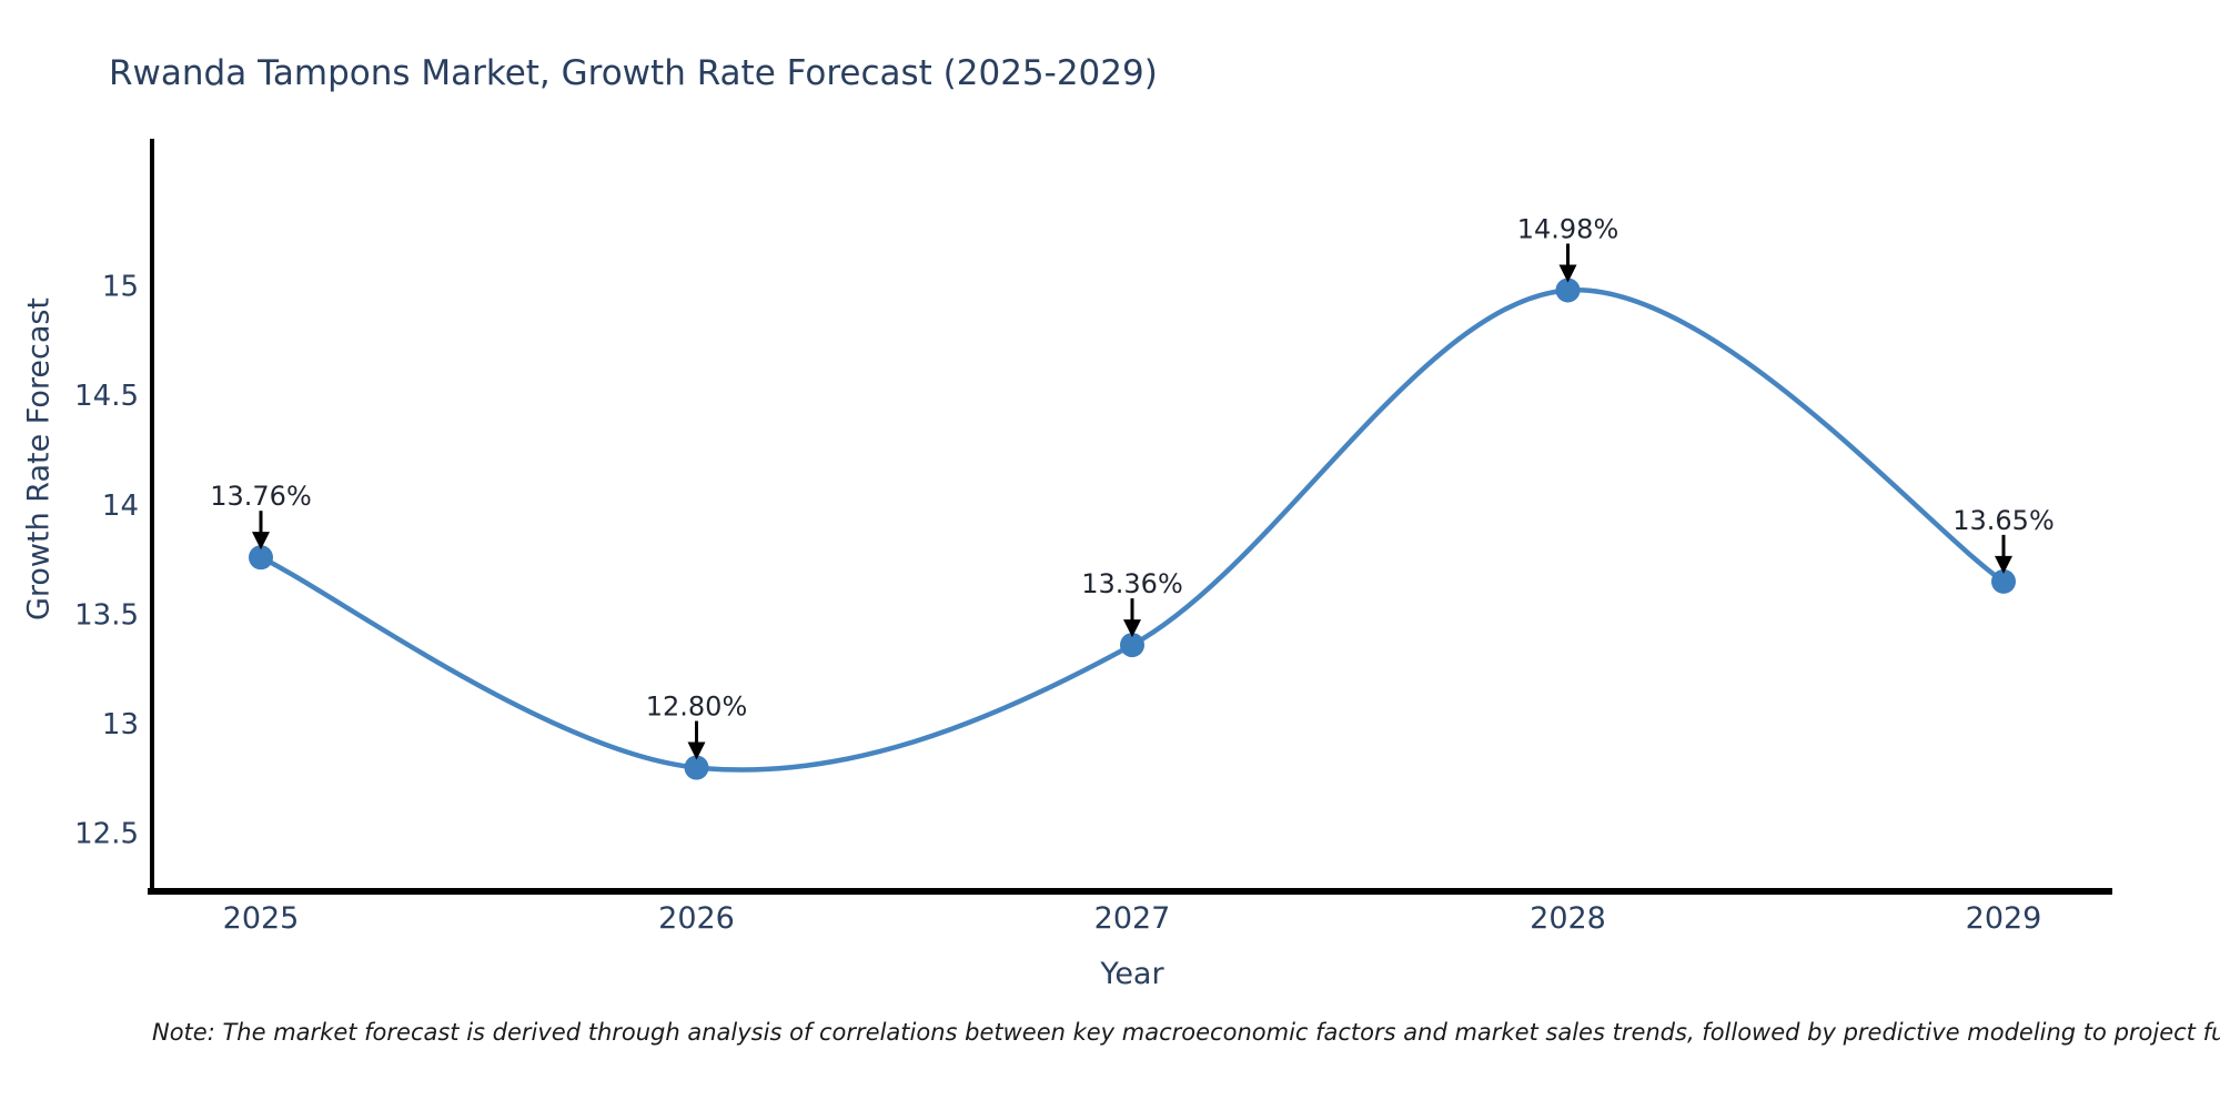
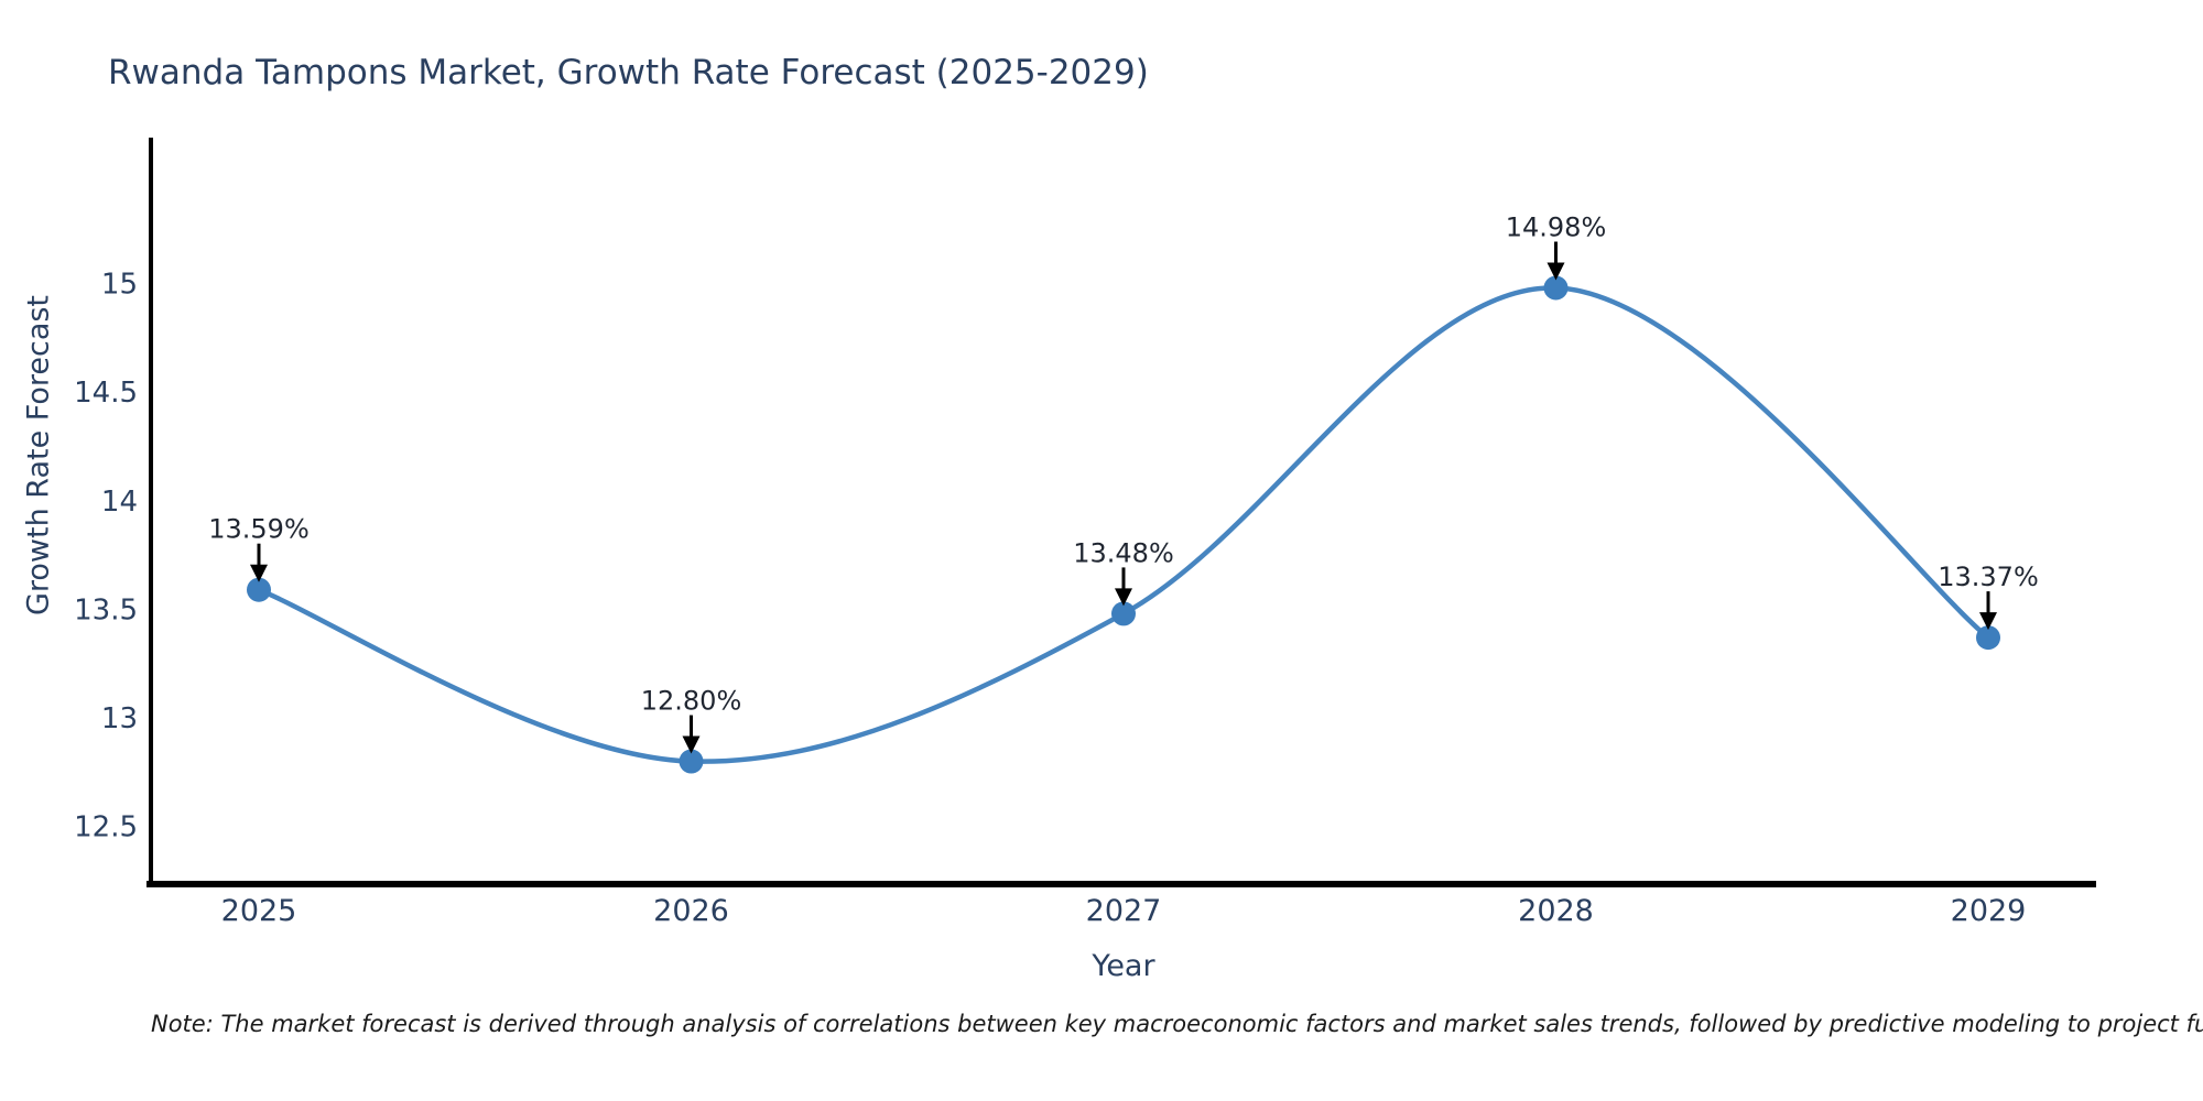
2025: 13.76% -> 13.59%
2027: 13.36% -> 13.48%
2029: 13.65% -> 13.37%
